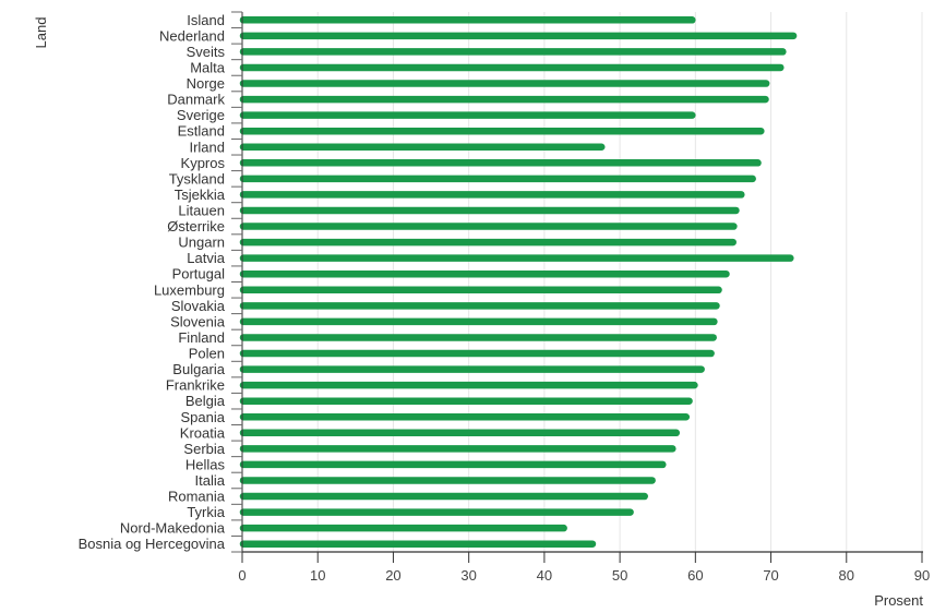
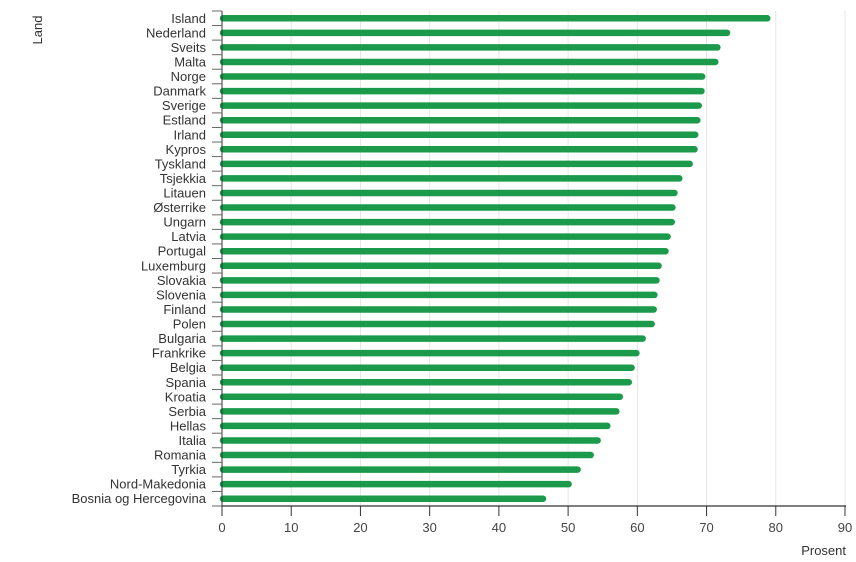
Island: 60 -> 79
Sverige: 60 -> 69
Irland: 48 -> 69
Latvia: 73 -> 65
Nord-Makedonia: 43 -> 50
